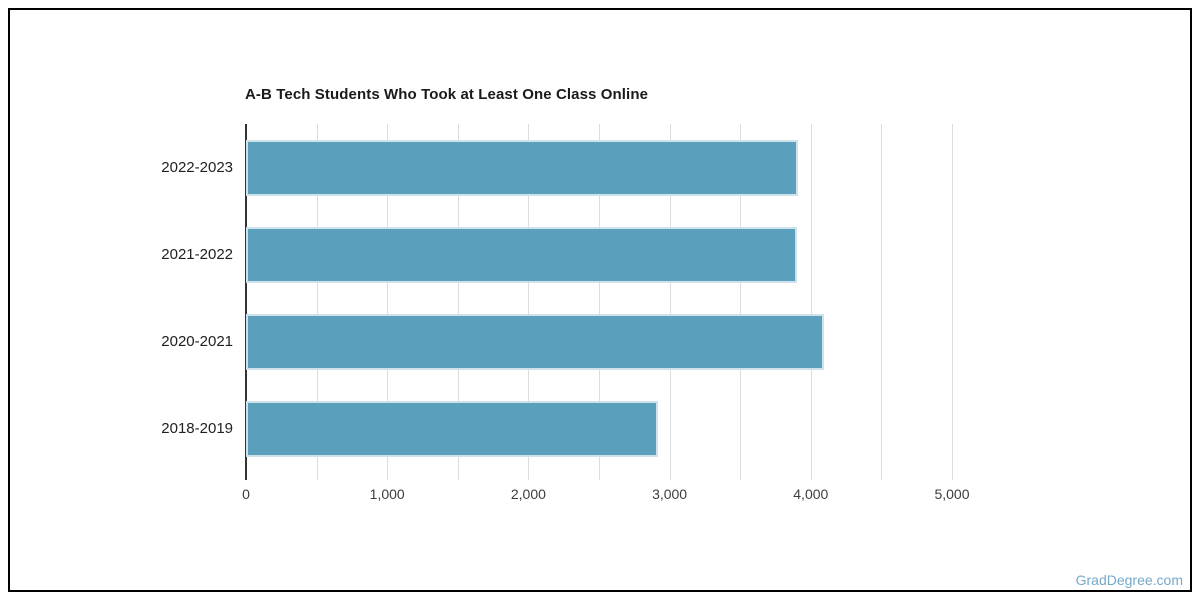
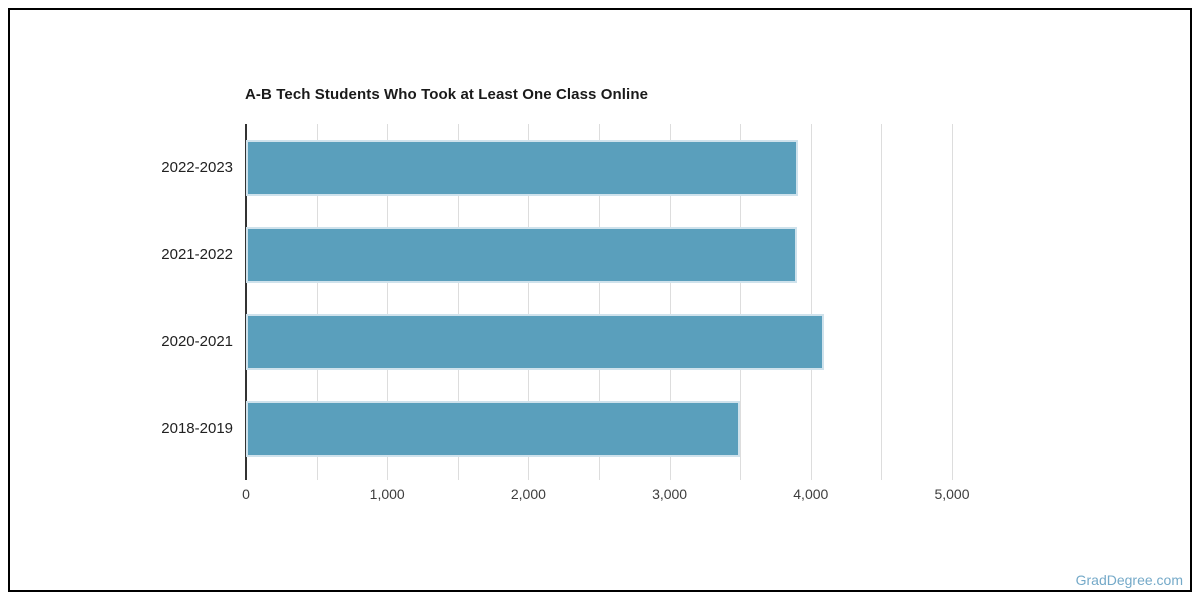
2018-2019: 2920 -> 3500
